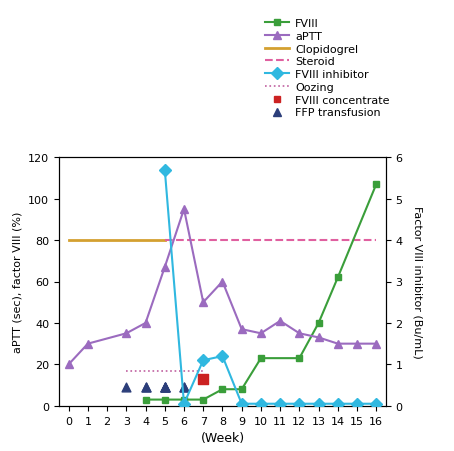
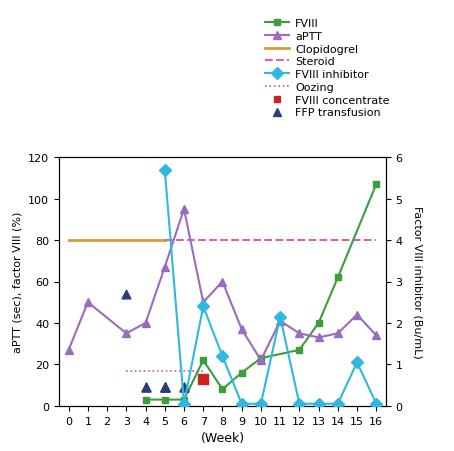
aPTT/0: 20 -> 27
aPTT/1: 30 -> 50
FFP transfusion/3: 9 -> 54
FVIII/7: 3 -> 22
FVIII inhibitor/7: 1.10 -> 2.40
FVIII/9: 8 -> 16
aPTT/10: 35 -> 22
FVIII inhibitor/11: 0.05 -> 2.15
FVIII/12: 23 -> 27
aPTT/14: 30 -> 35
aPTT/15: 30 -> 44
FVIII inhibitor/15: 0.05 -> 1.05
aPTT/16: 30 -> 34
